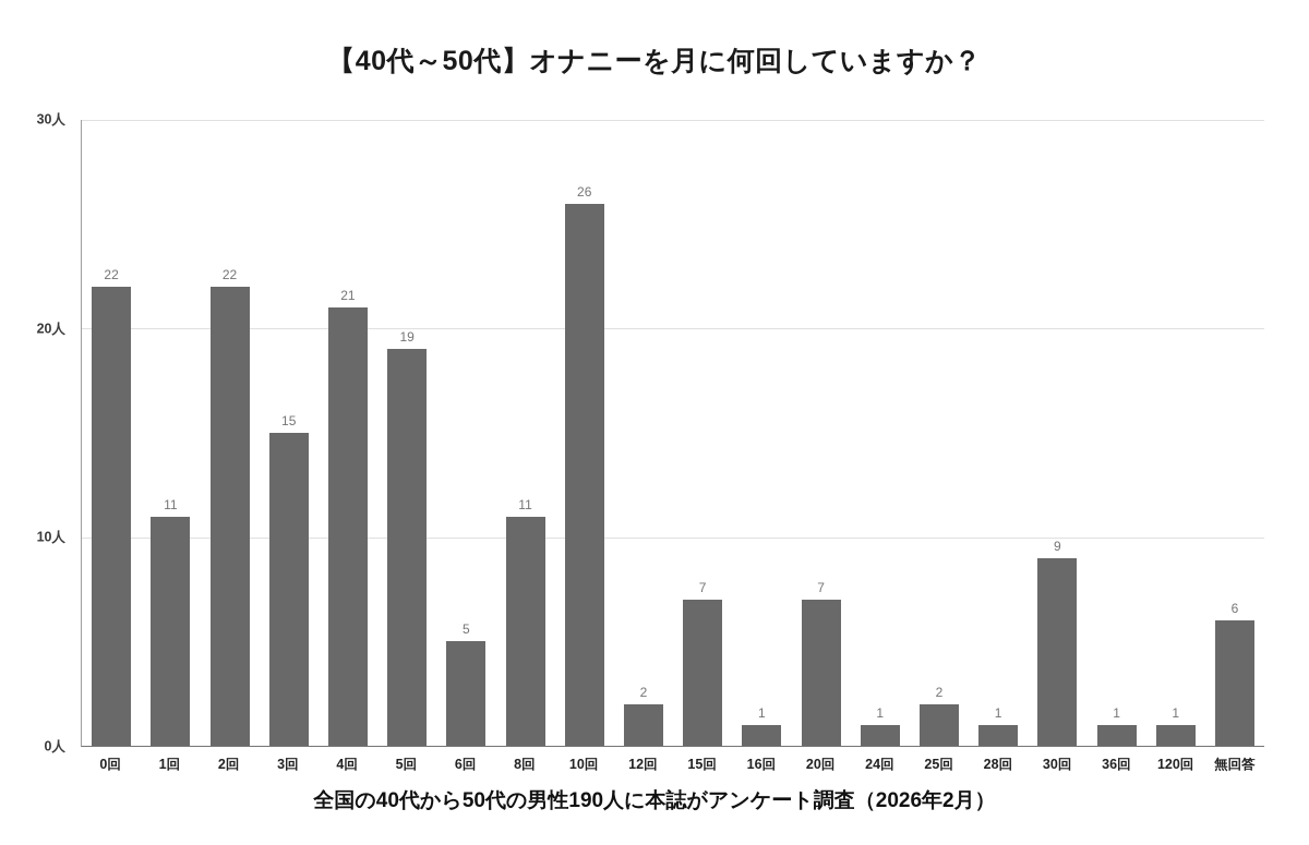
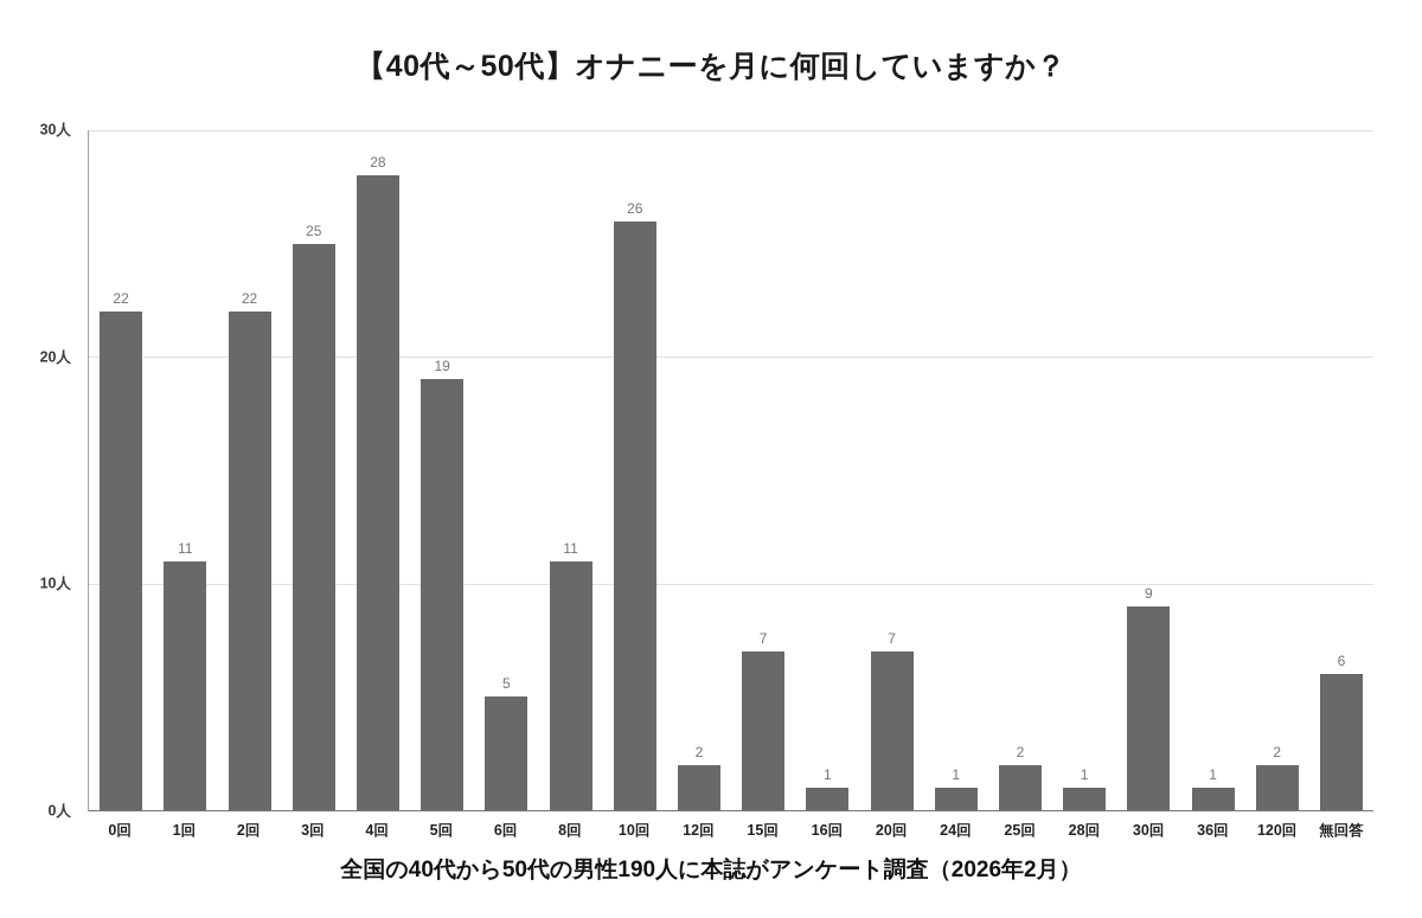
3回: 15 -> 25
4回: 21 -> 28
120回: 1 -> 2
